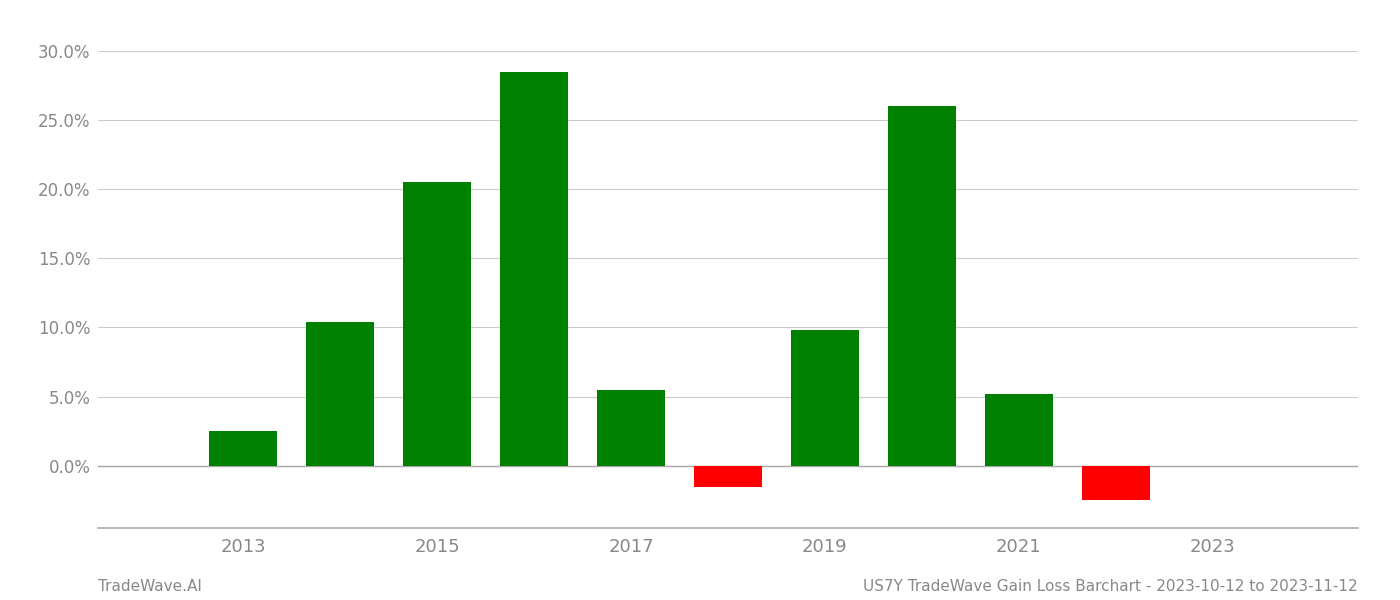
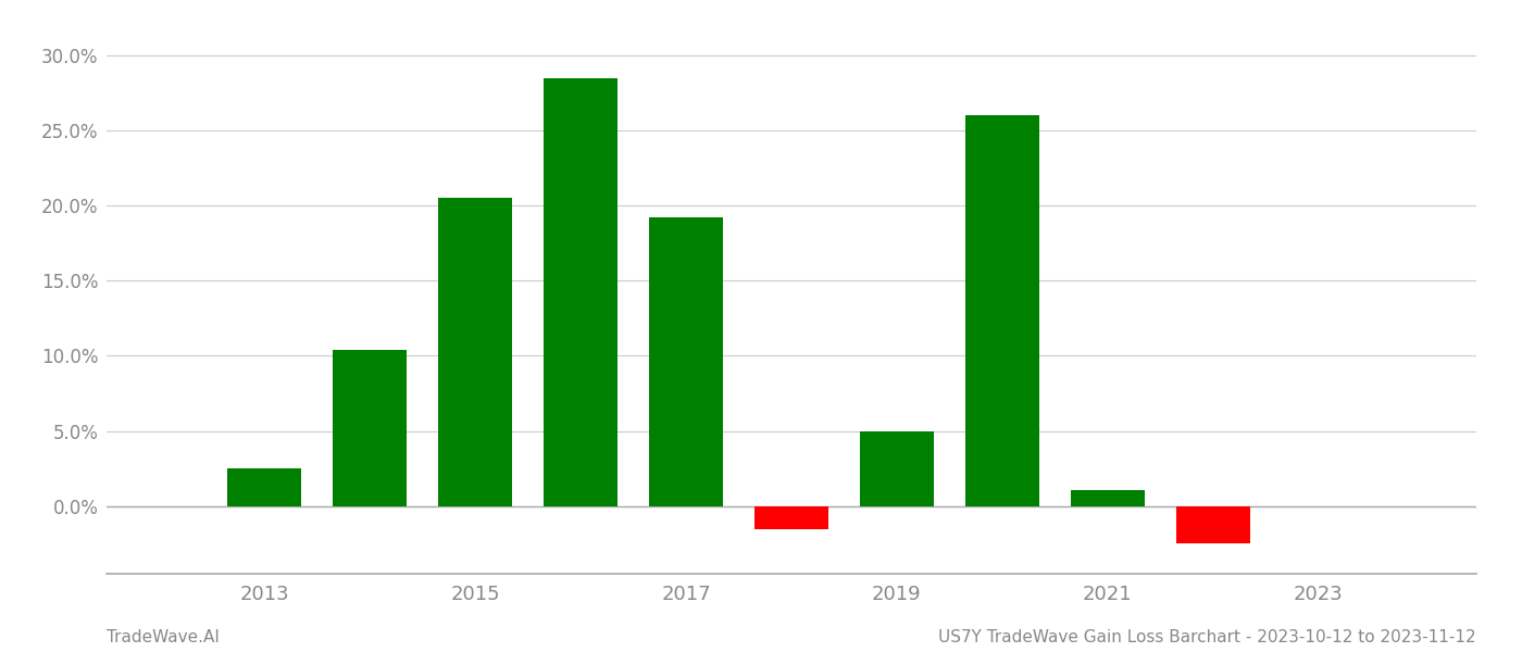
2017: 5.5% -> 19.2%
2019: 9.8% -> 5.0%
2021: 5.2% -> 1.1%
